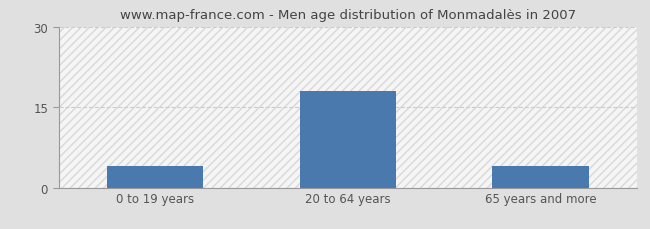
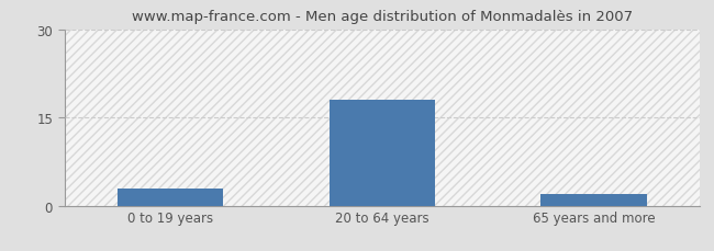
0 to 19 years: 4 -> 3
65 years and more: 4 -> 2
